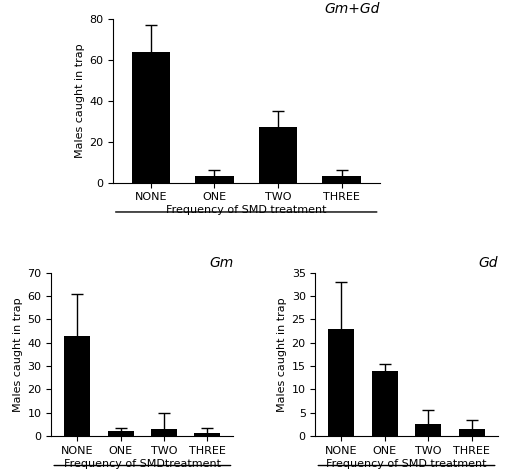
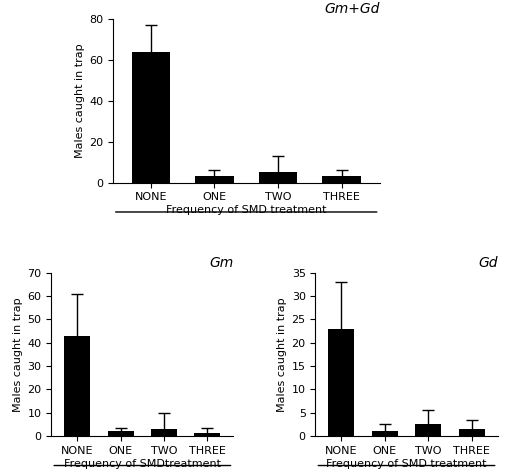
Gm+Gd/TWO: 27 -> 5
Gd/ONE: 14.0 -> 1.0
